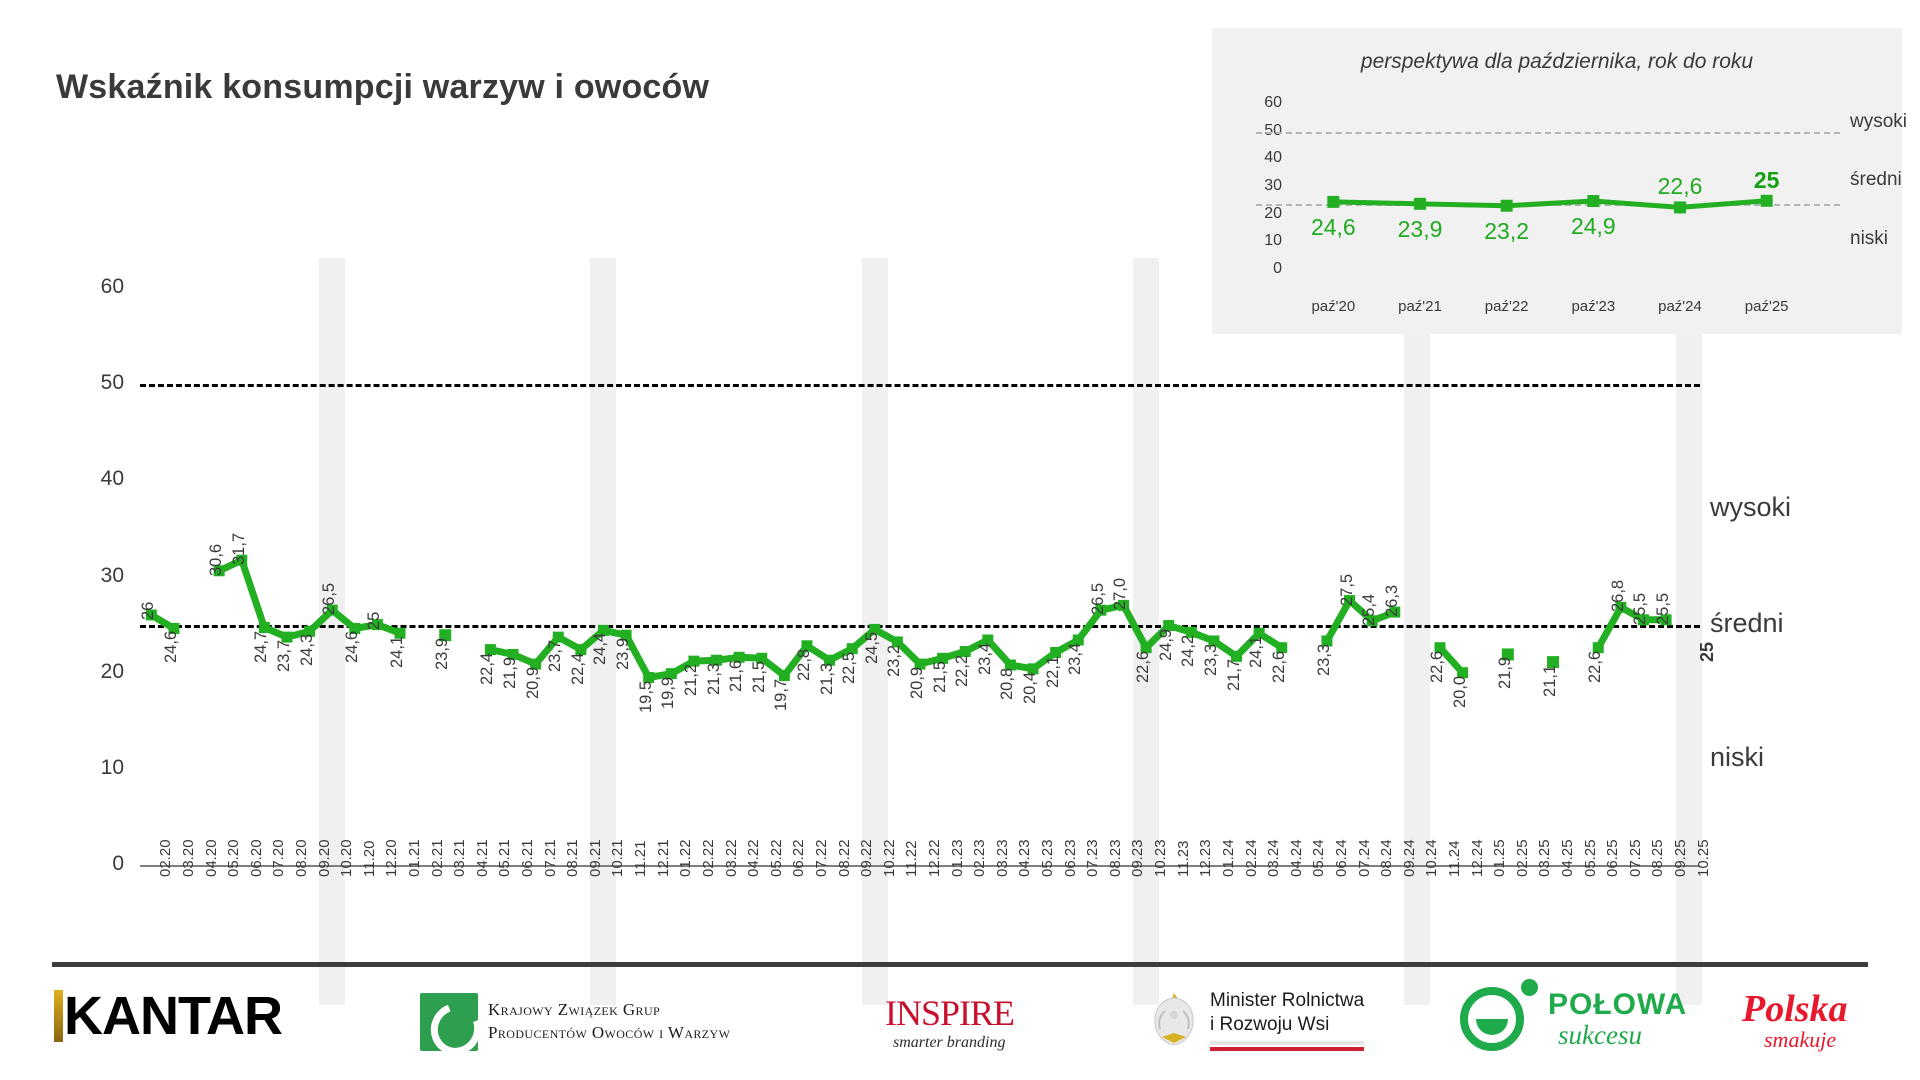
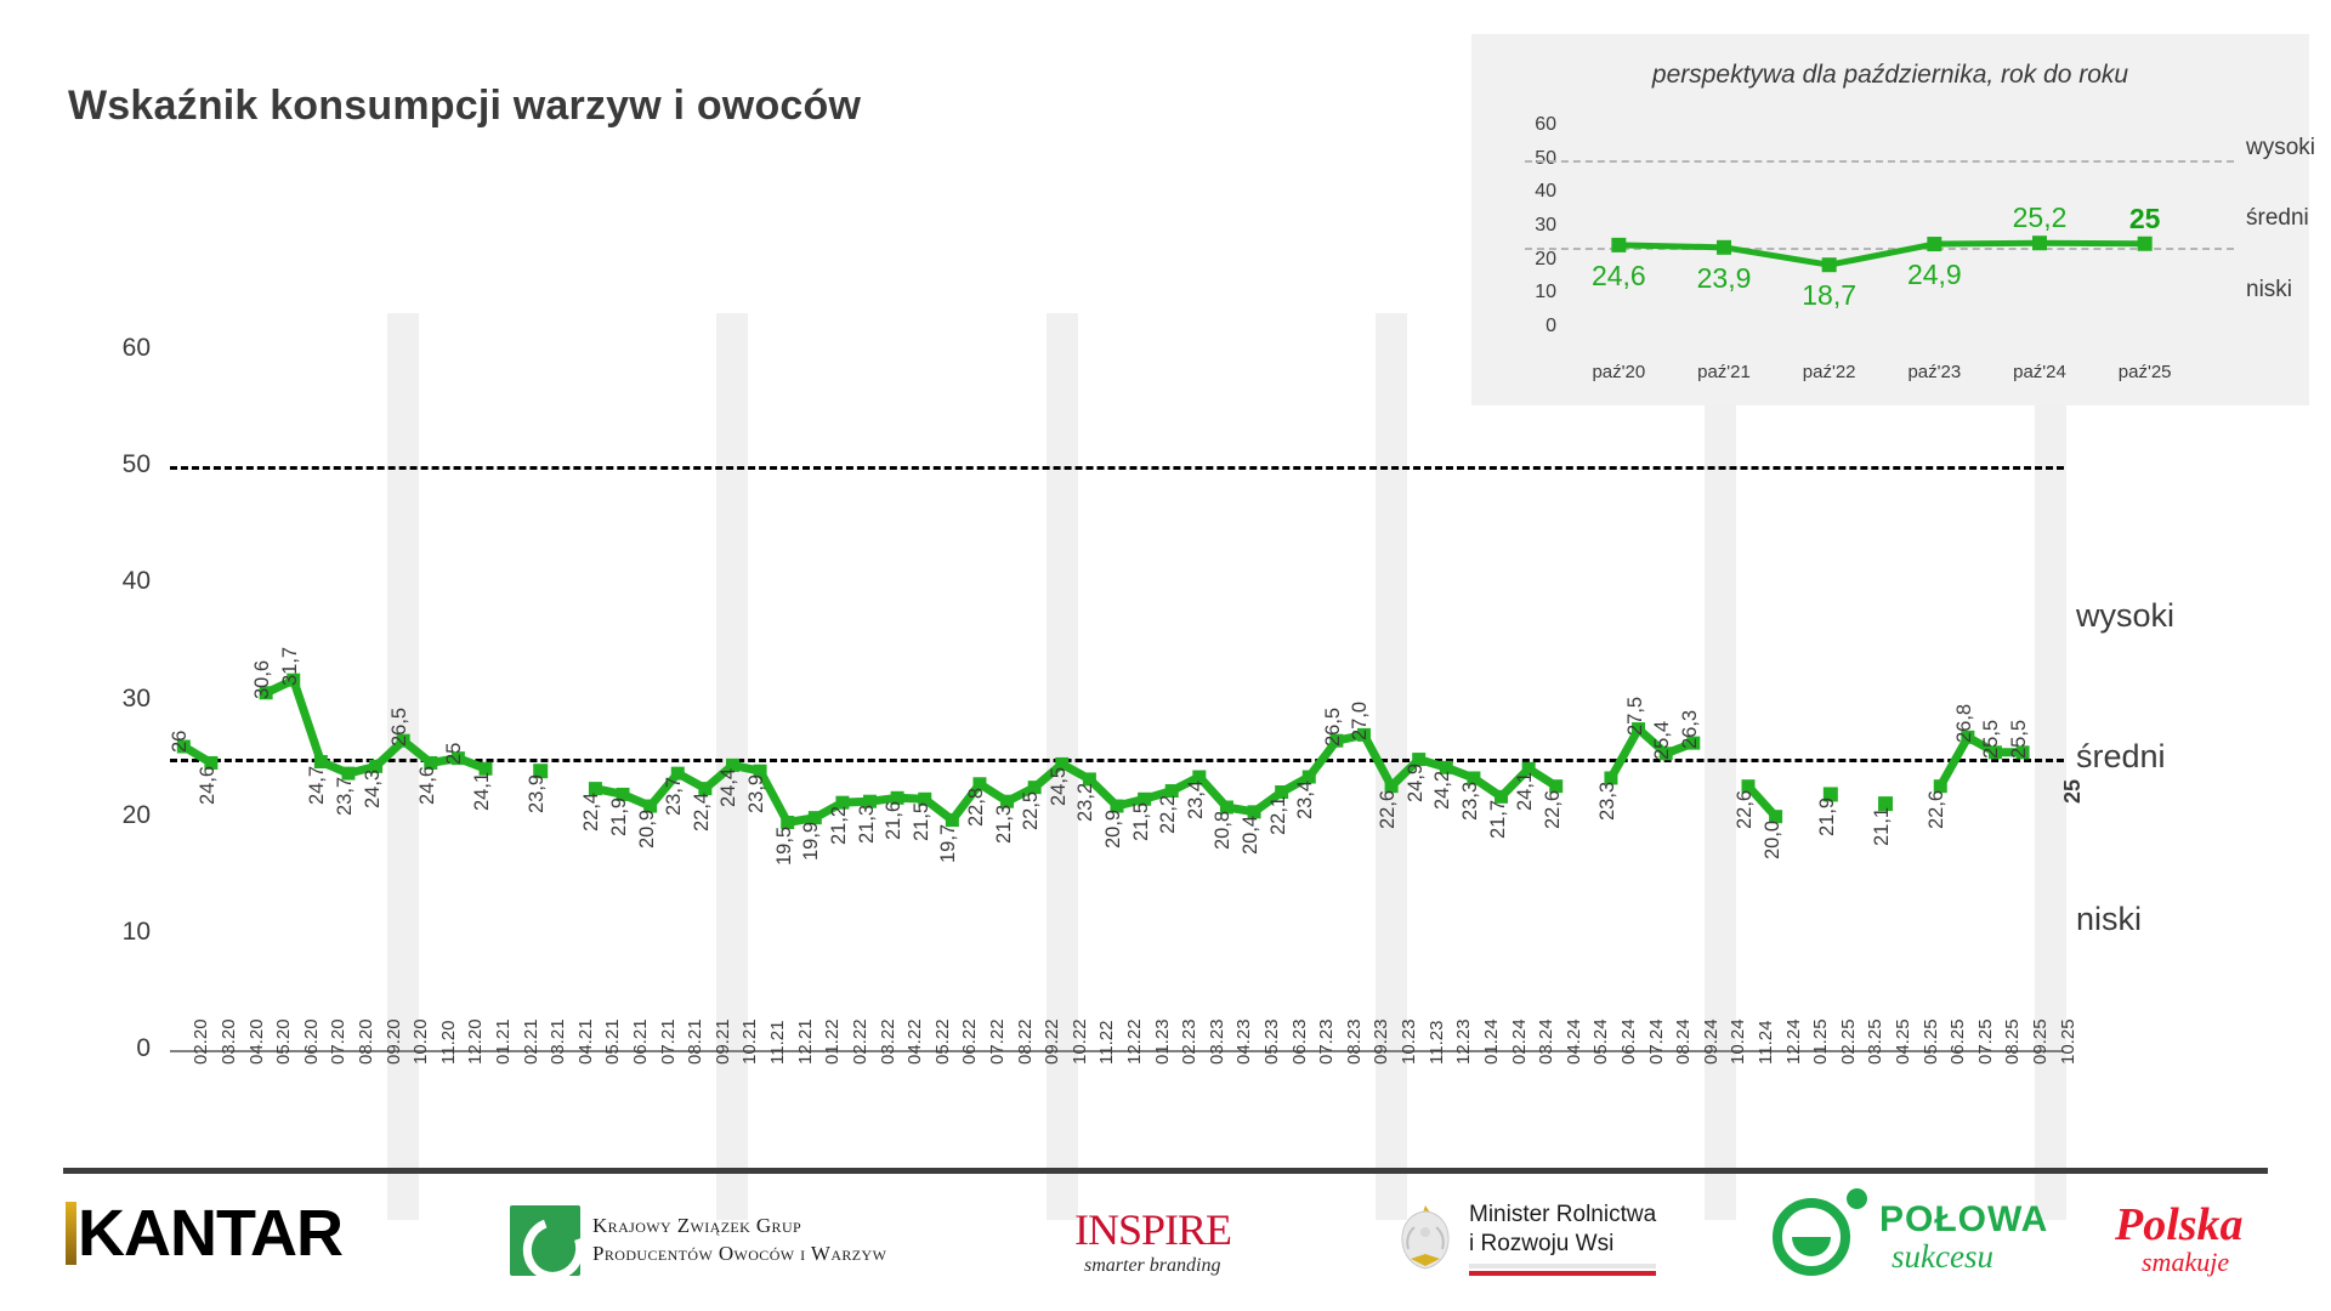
perspektywa dla października, rok do roku/paź'22: 23,2 -> 18,7
perspektywa dla października, rok do roku/paź'24: 22,6 -> 25,2
